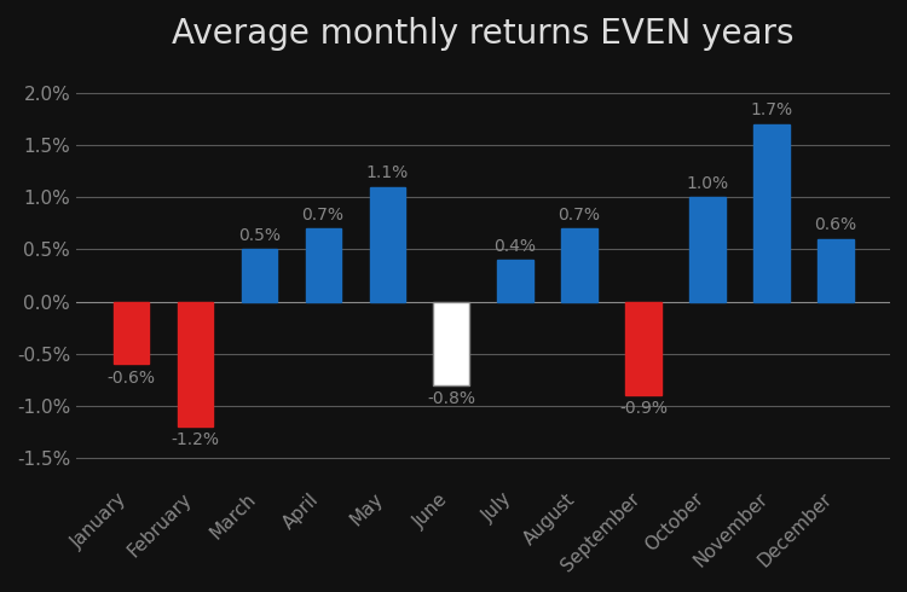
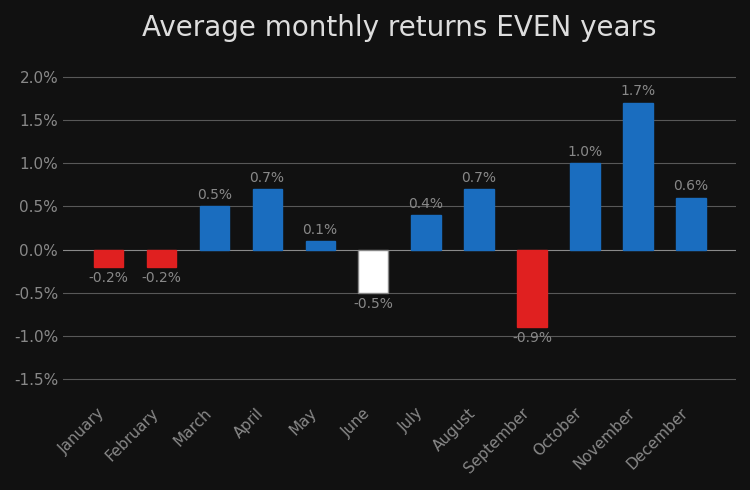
January: -0.6% -> -0.2%
February: -1.2% -> -0.2%
May: 1.1% -> 0.1%
June: -0.8% -> -0.5%
